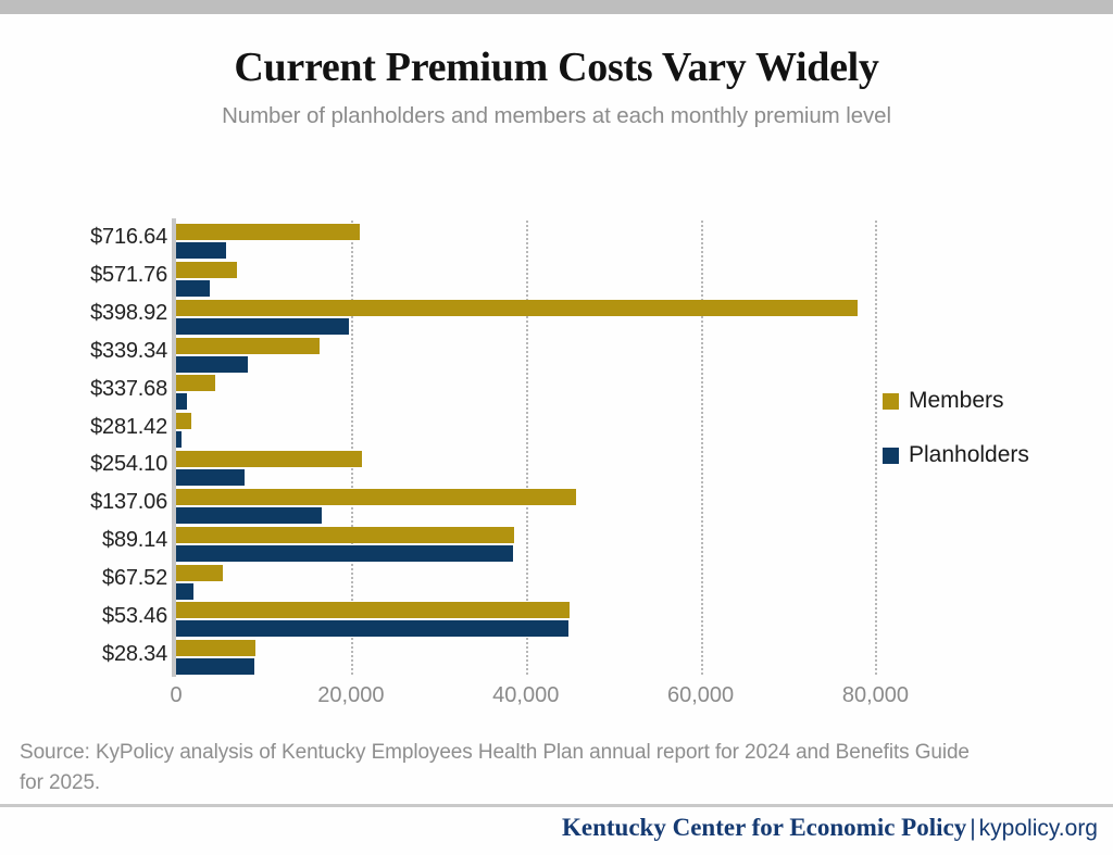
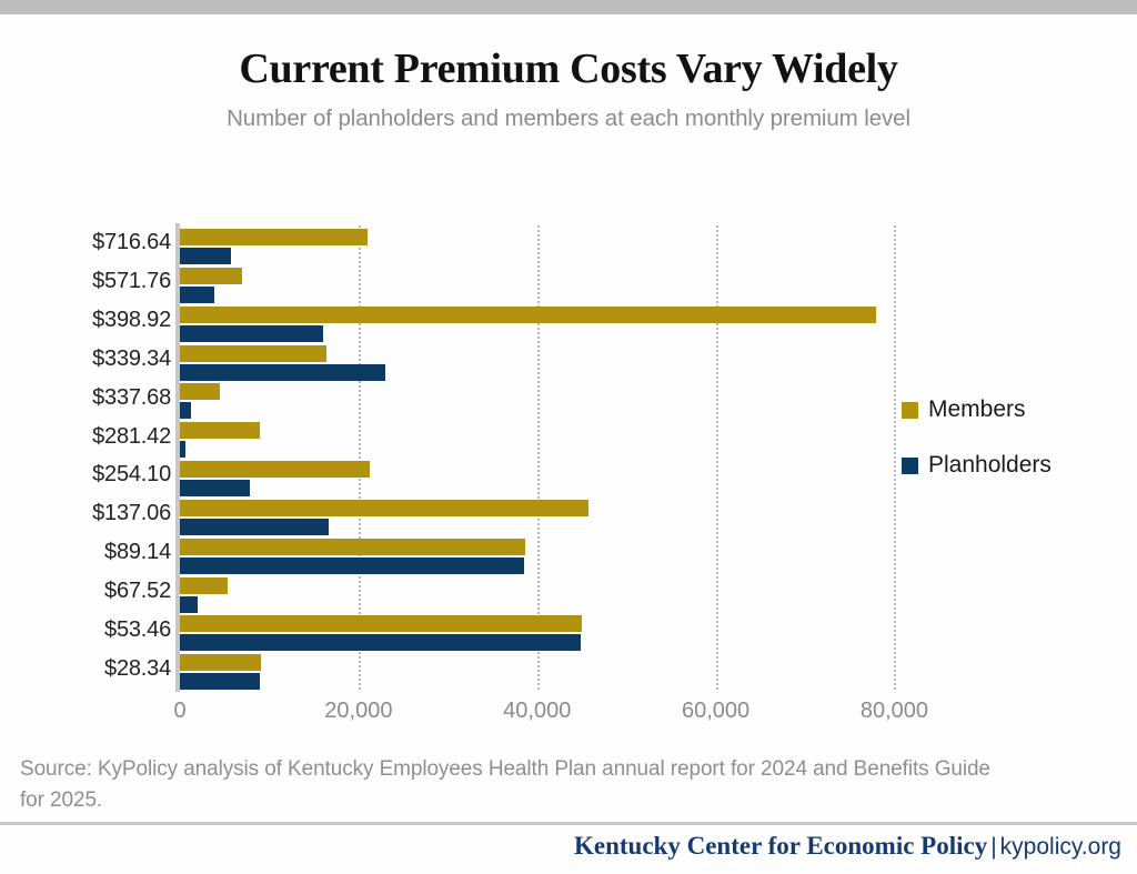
Planholders/$398.92: 20000 -> 16000
Planholders/$339.34: 8000 -> 23000
Members/$281.42: 2000 -> 9000
